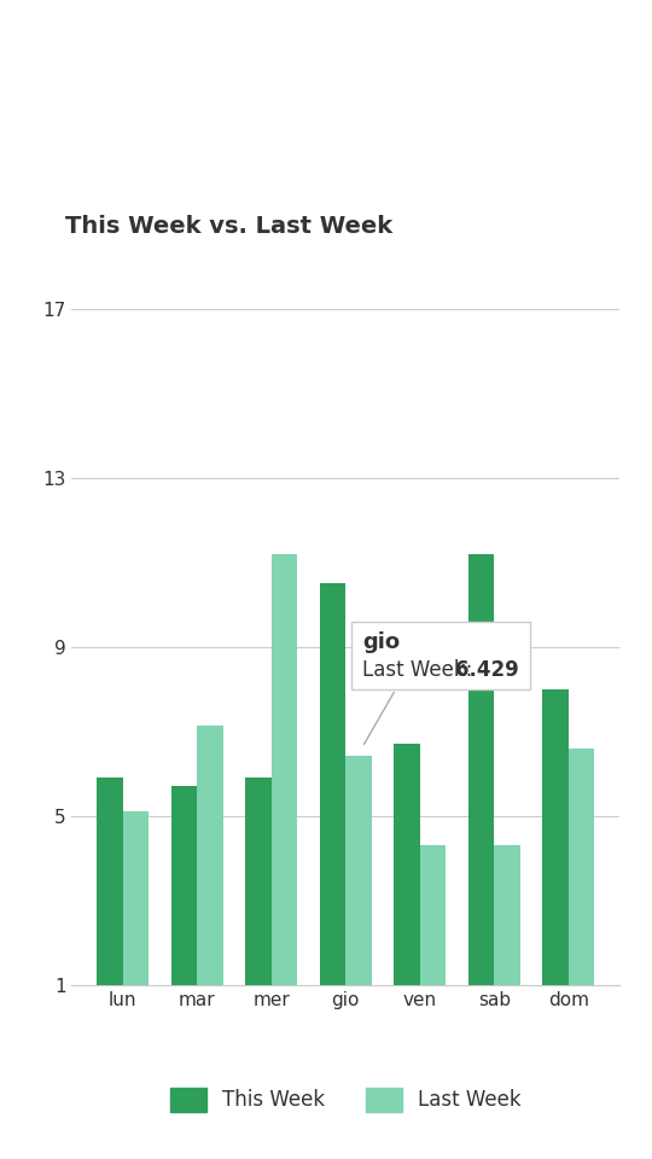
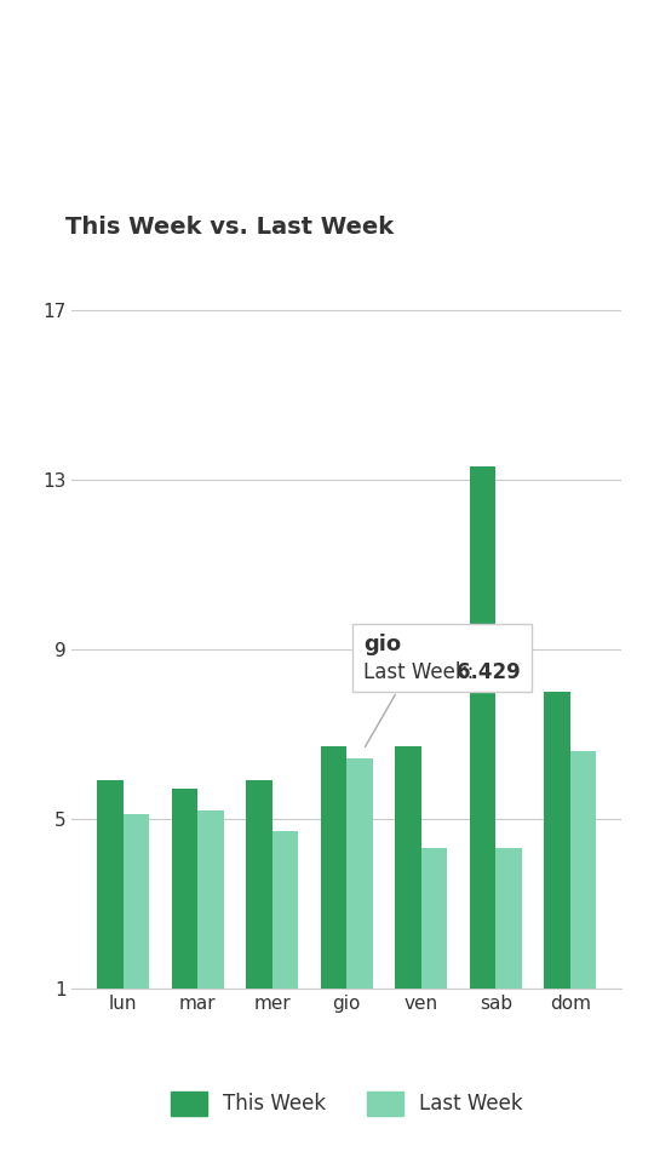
Last Week/mar: 7.15 -> 5.20
Last Week/mer: 11.20 -> 4.70
This Week/gio: 10.5 -> 6.7
This Week/sab: 11.2 -> 13.3
